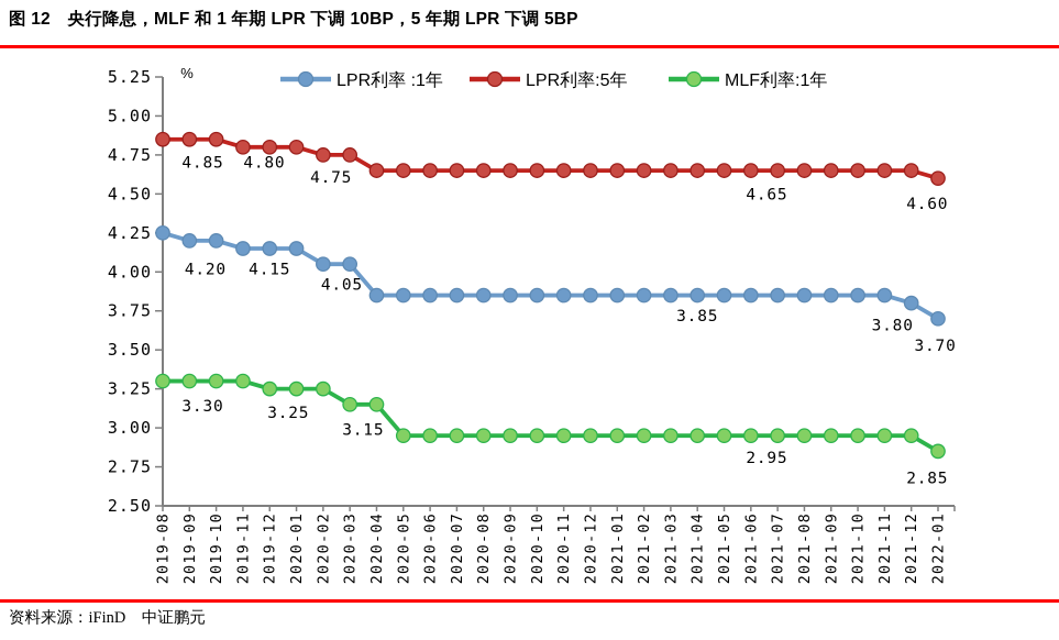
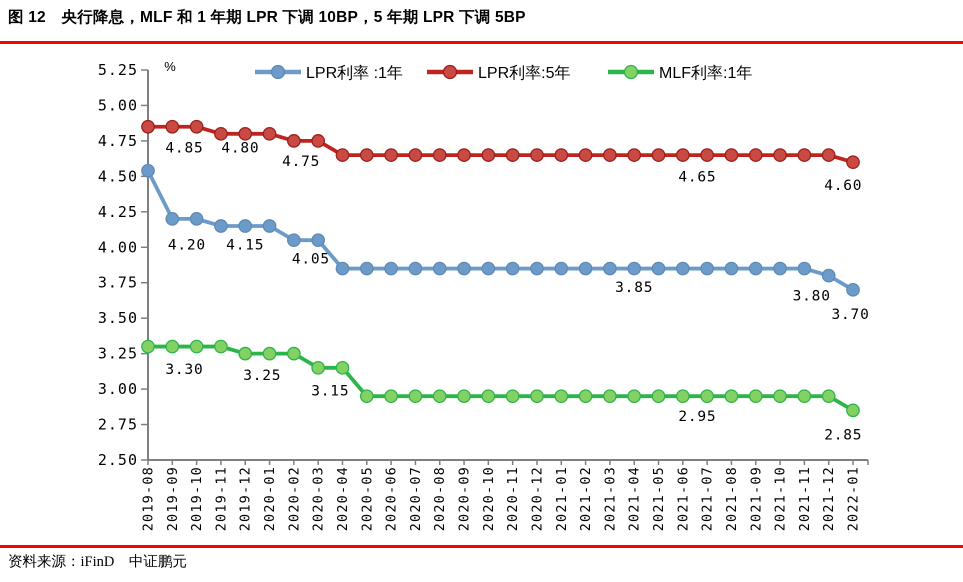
LPR利率 :1年/2019-08: 4.25 -> 4.54
